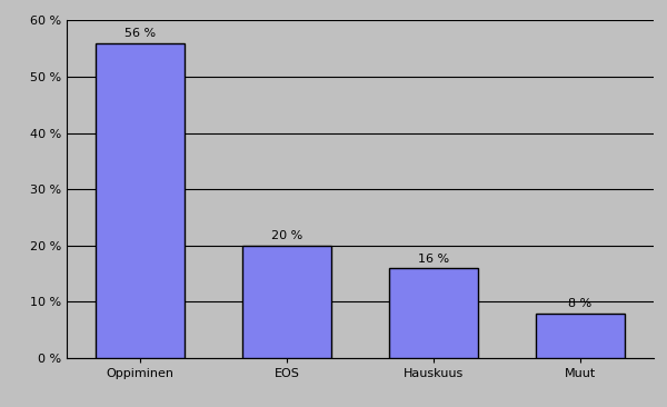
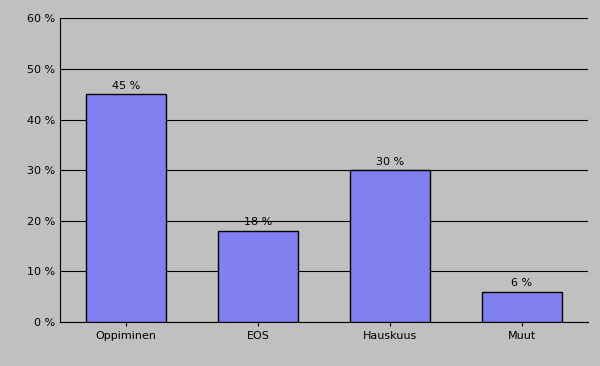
Oppiminen: 56 -> 45
EOS: 20 -> 18
Hauskuus: 16 -> 30
Muut: 8 -> 6
